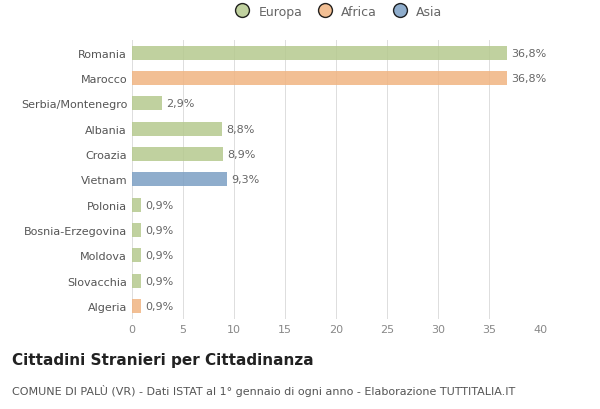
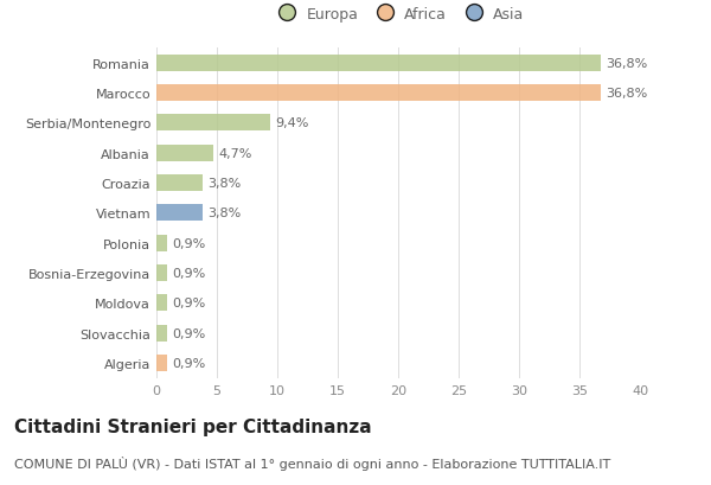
Serbia/Montenegro: 2,9% -> 9,4%
Albania: 8,8% -> 4,7%
Croazia: 8,9% -> 3,8%
Vietnam: 9,3% -> 3,8%
